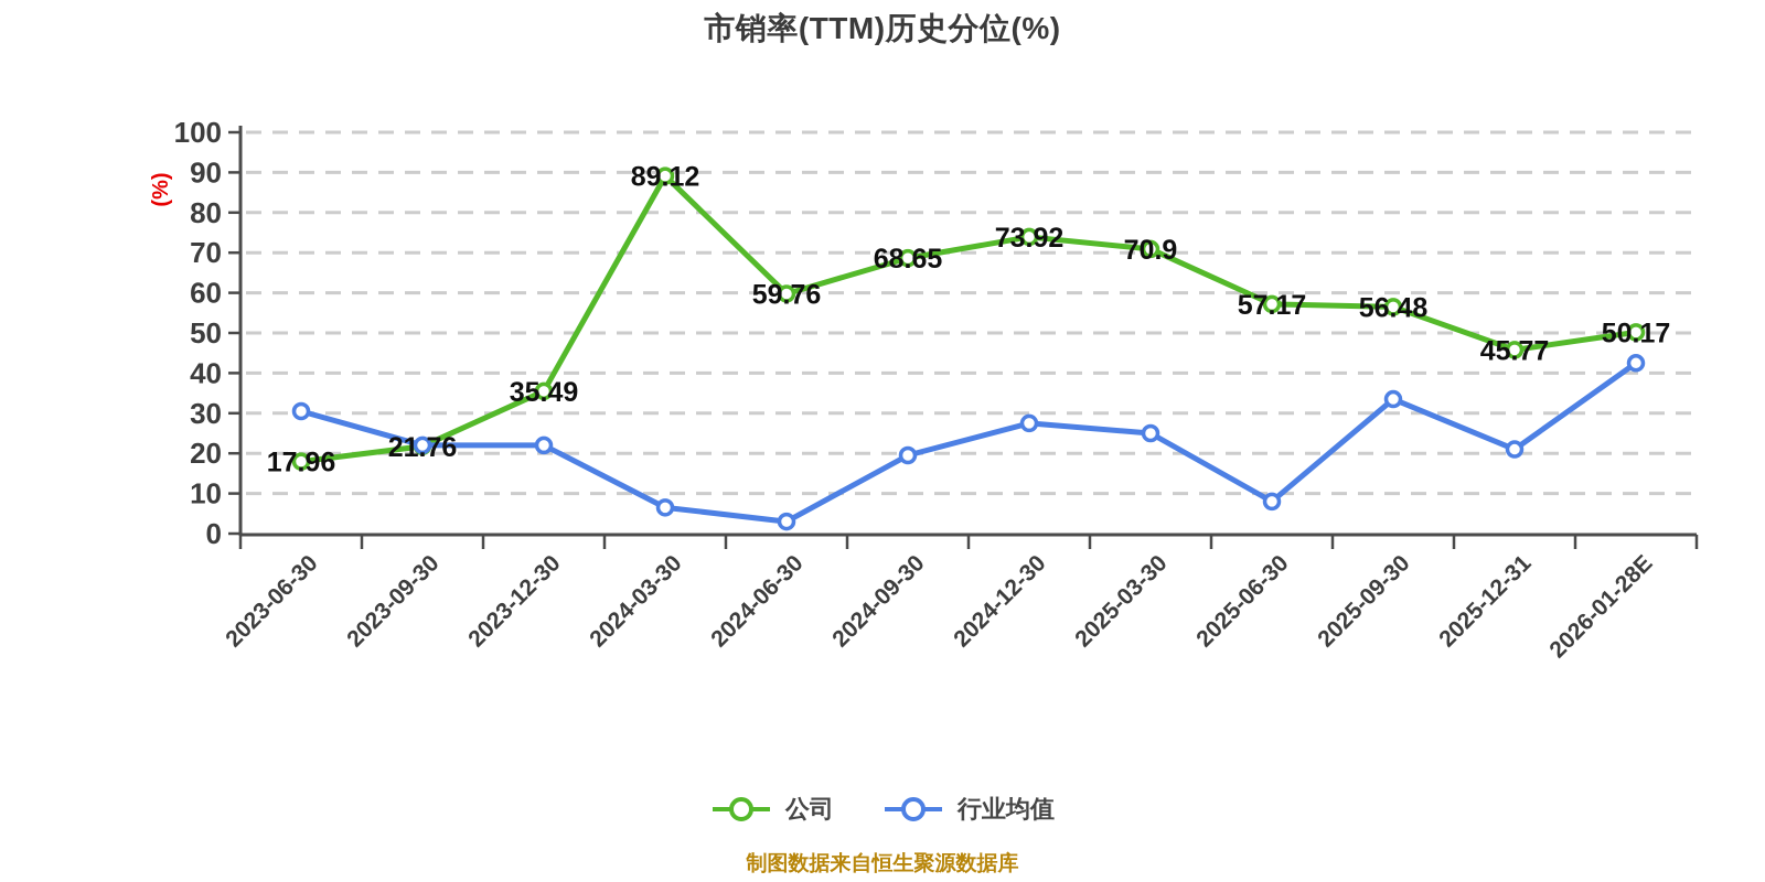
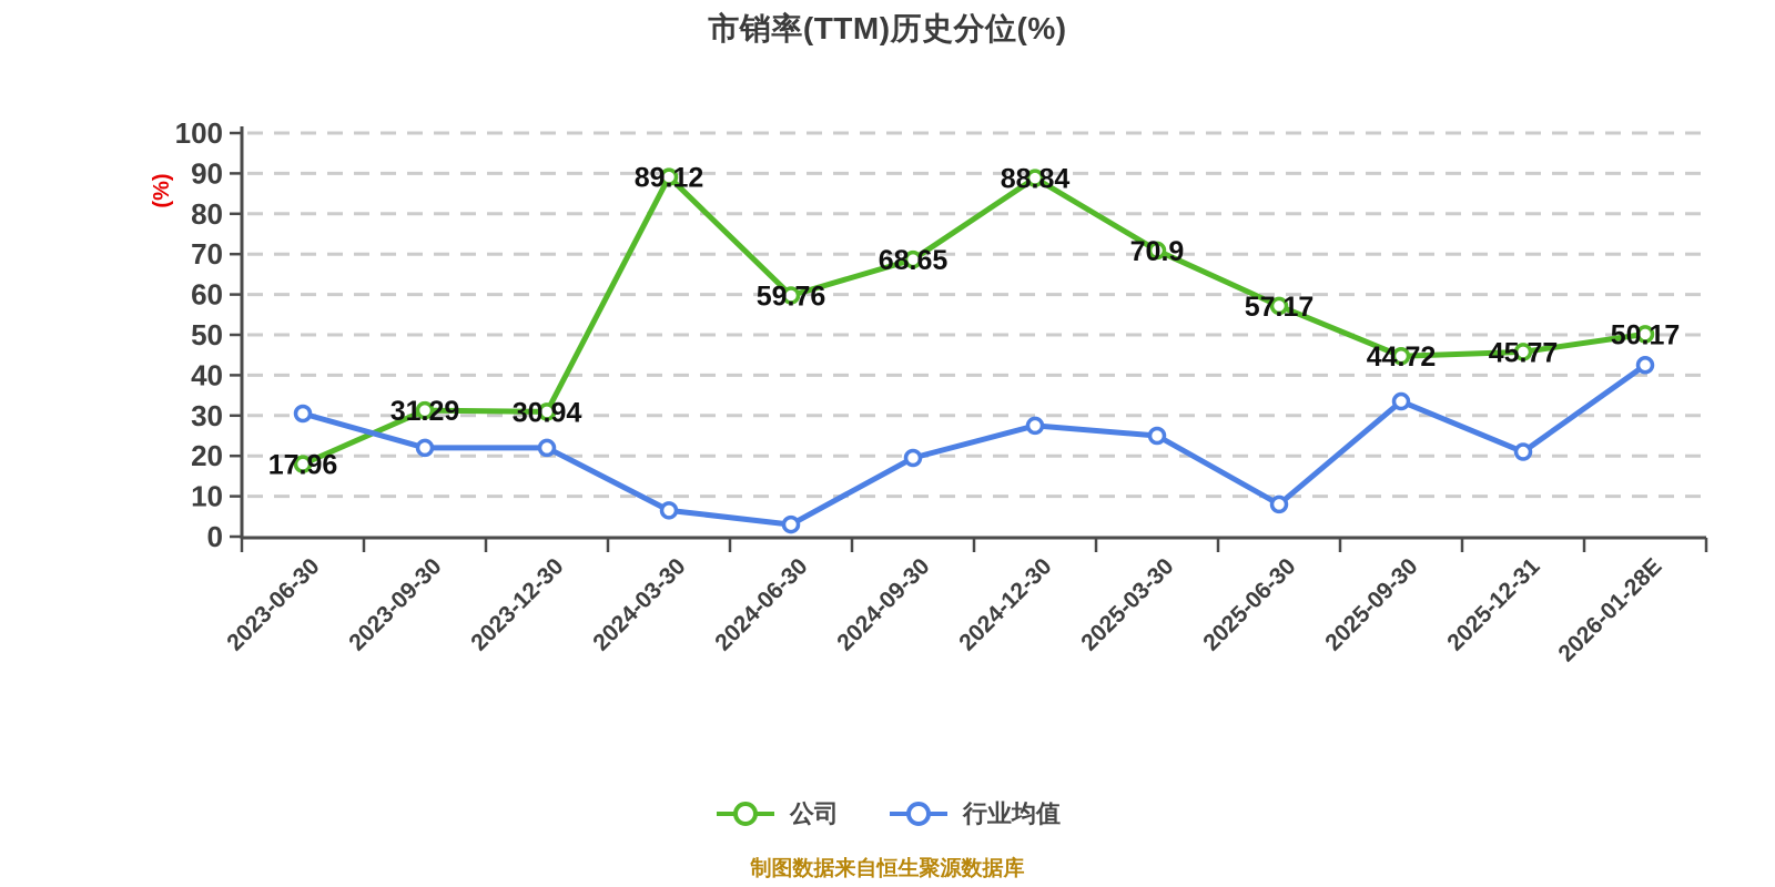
公司/2023-09-30: 21.76 -> 31.29
公司/2023-12-30: 35.49 -> 30.94
公司/2024-12-30: 73.92 -> 88.84
公司/2025-09-30: 56.48 -> 44.72
